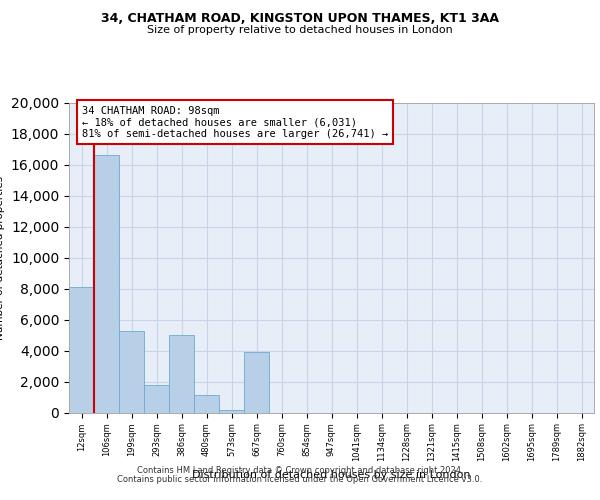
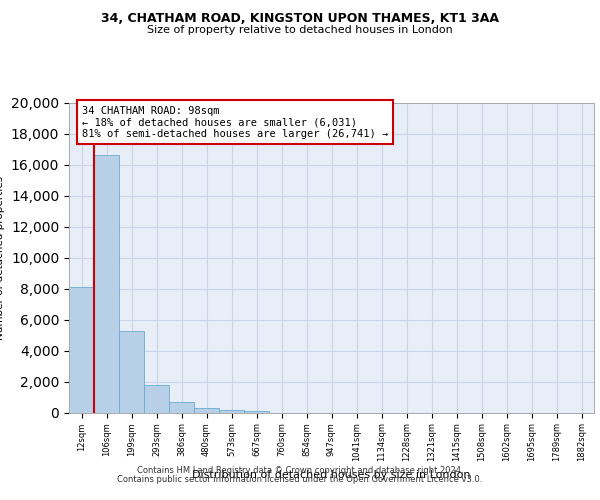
386sqm: 5,000 -> 700
480sqm: 1,100 -> 300
667sqm: 3,900 -> 100
